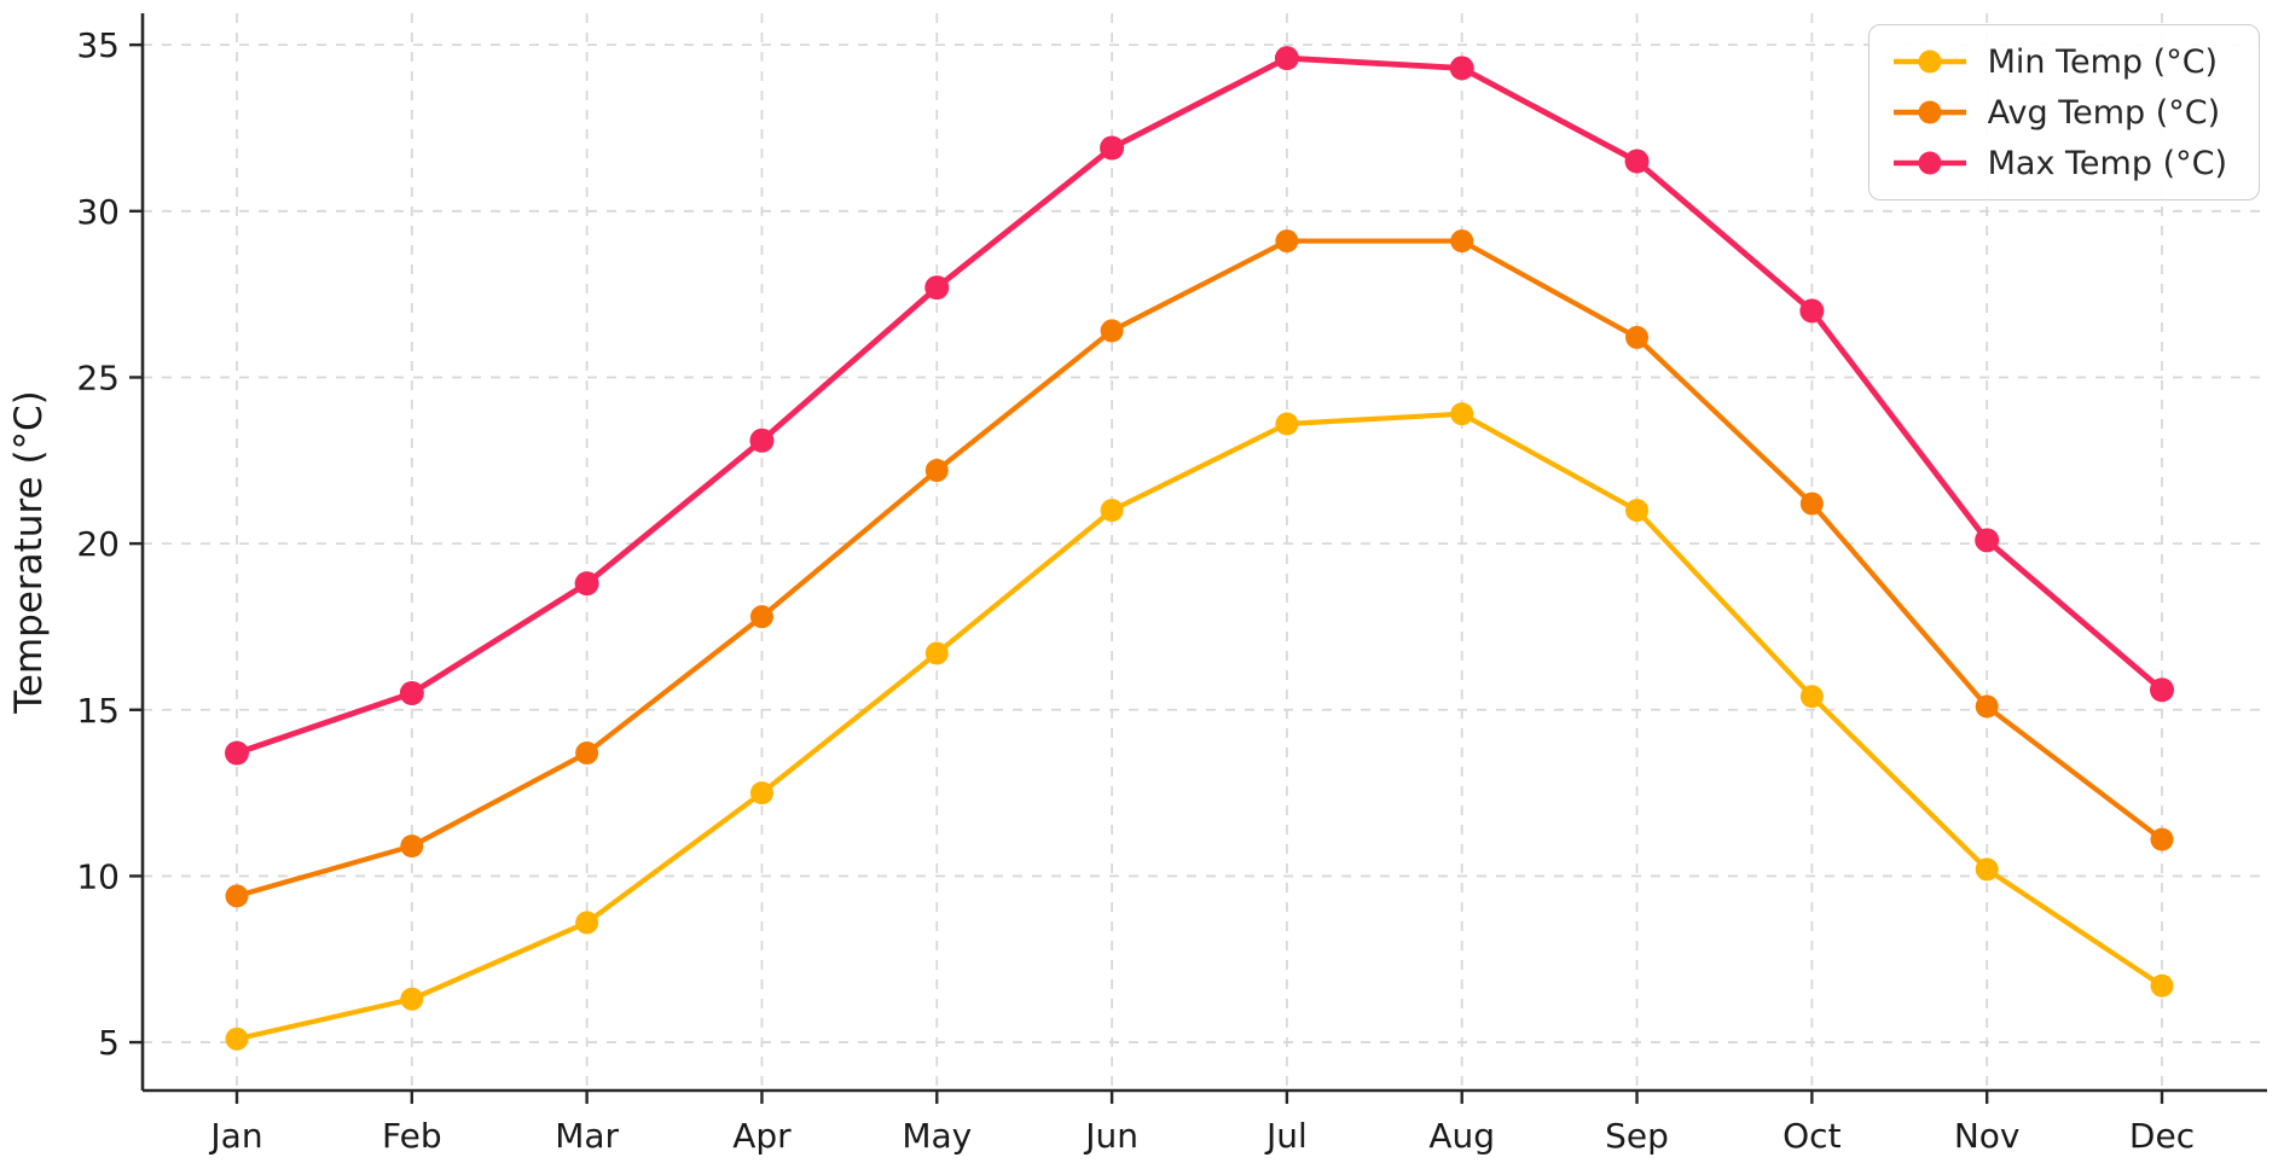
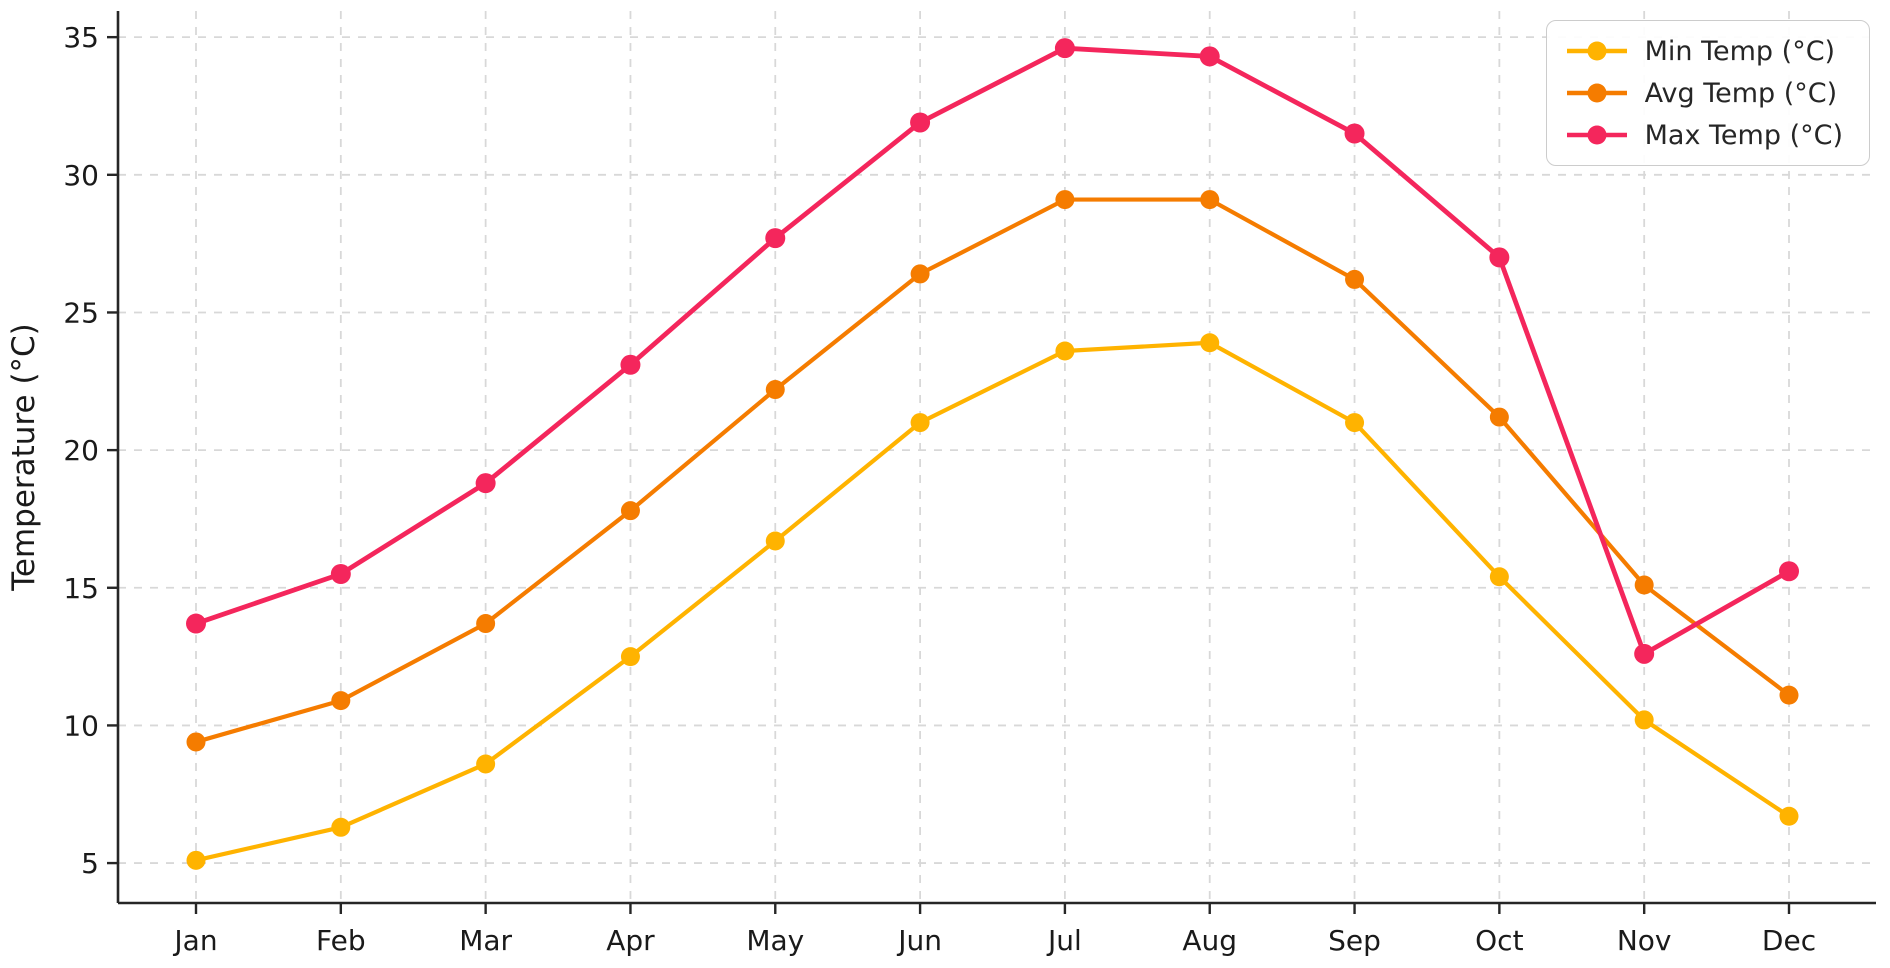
Max Temp (°C)/Nov: 20.1 -> 12.6
